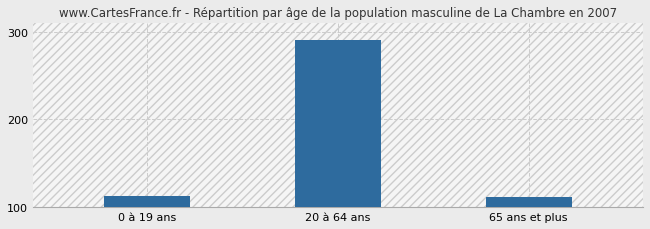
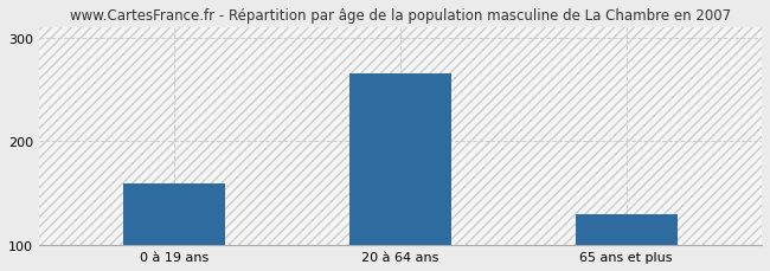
0 à 19 ans: 113 -> 160
20 à 64 ans: 291 -> 266
65 ans et plus: 112 -> 130
